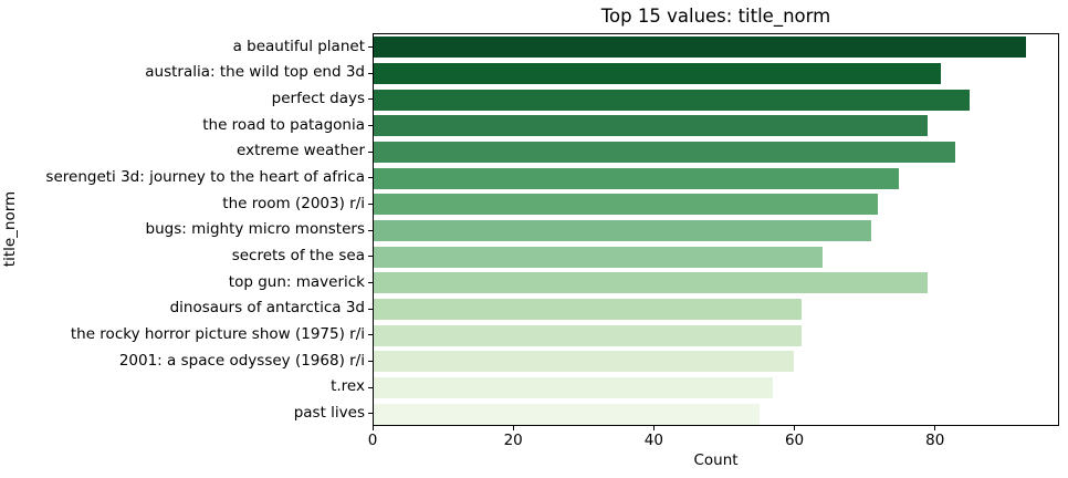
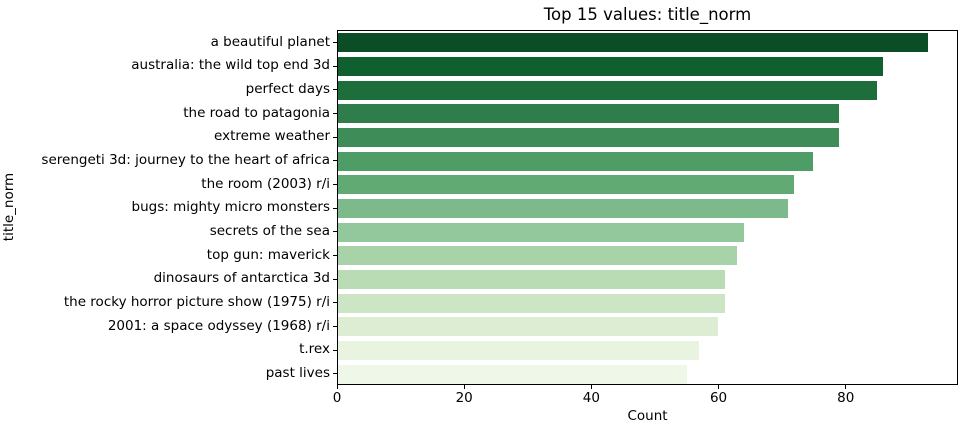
australia: the wild top end 3d: 81 -> 86
extreme weather: 83 -> 79
top gun: maverick: 79 -> 63
